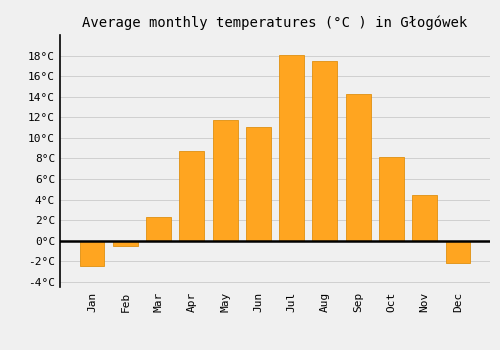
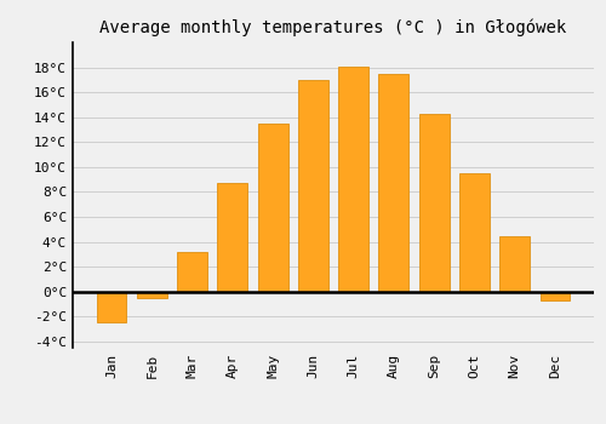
Mar: 2.3°C -> 3.2°C
May: 11.7°C -> 13.5°C
Jun: 11.1°C -> 17.0°C
Oct: 8.1°C -> 9.5°C
Dec: -2.2°C -> -0.7°C
